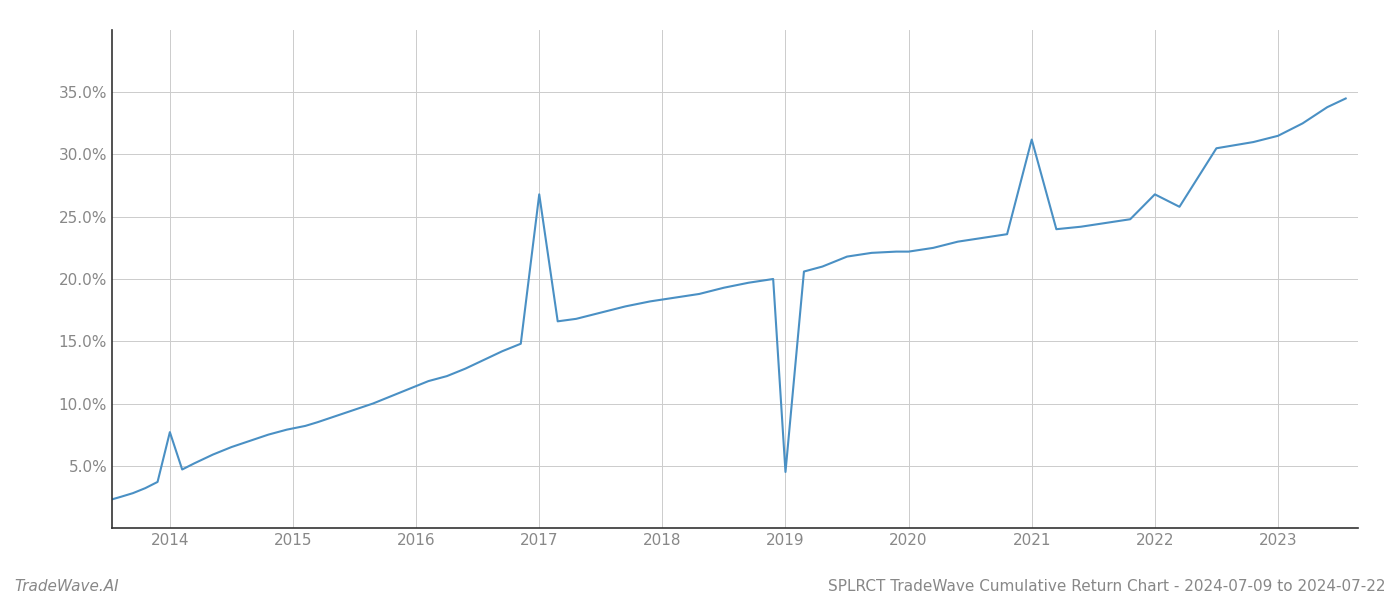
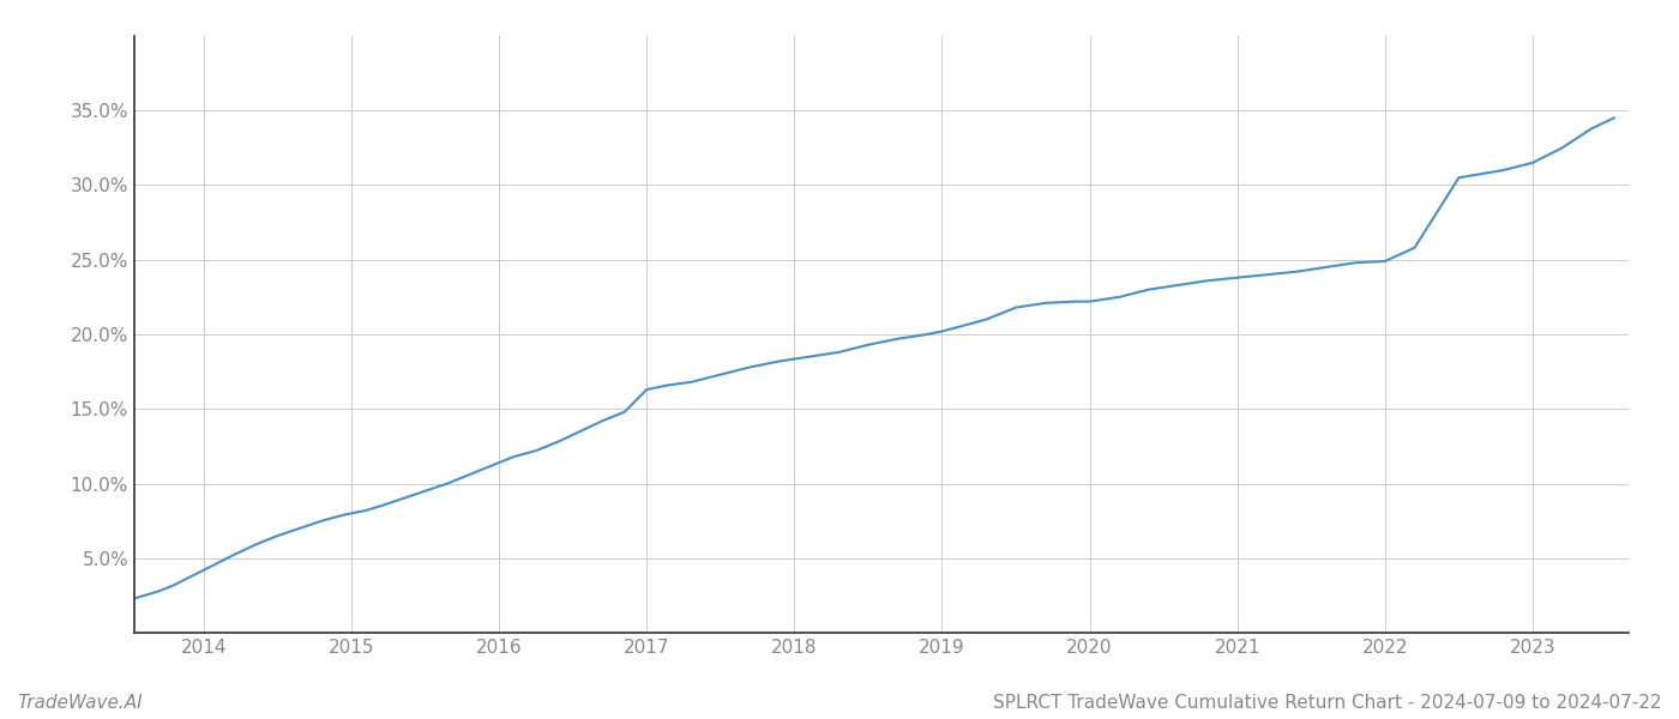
2014: 7.7% -> 4.2%
2017: 26.8% -> 16.3%
2019: 4.5% -> 20.2%
2021: 31.2% -> 23.8%
2022: 26.8% -> 24.9%
